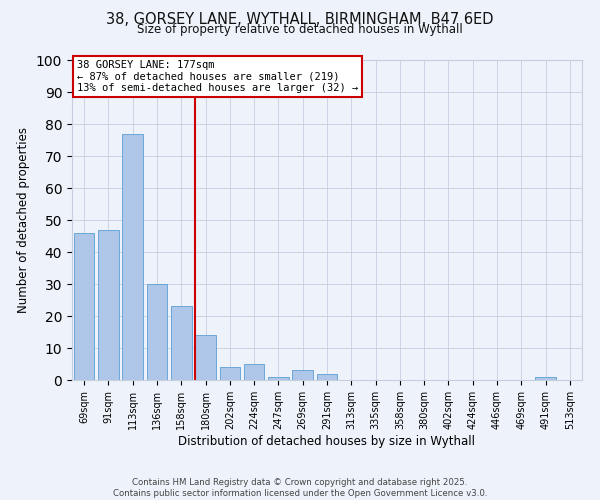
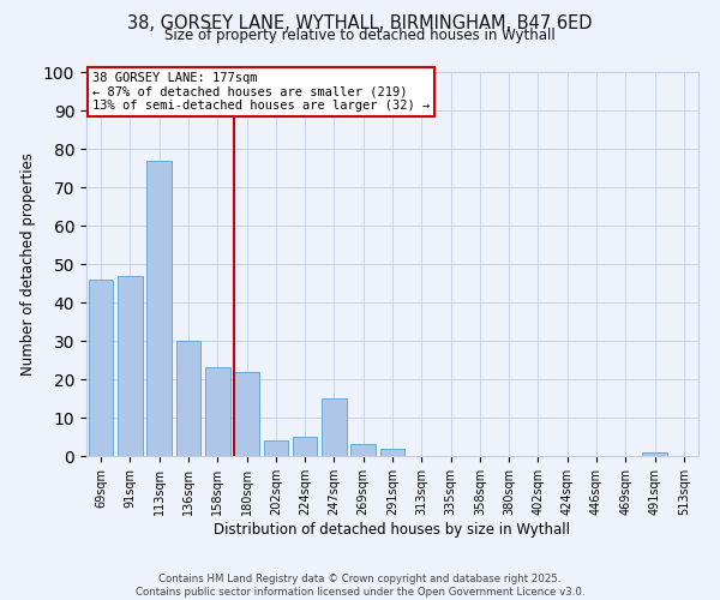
180sqm: 14 -> 22
247sqm: 1 -> 15
